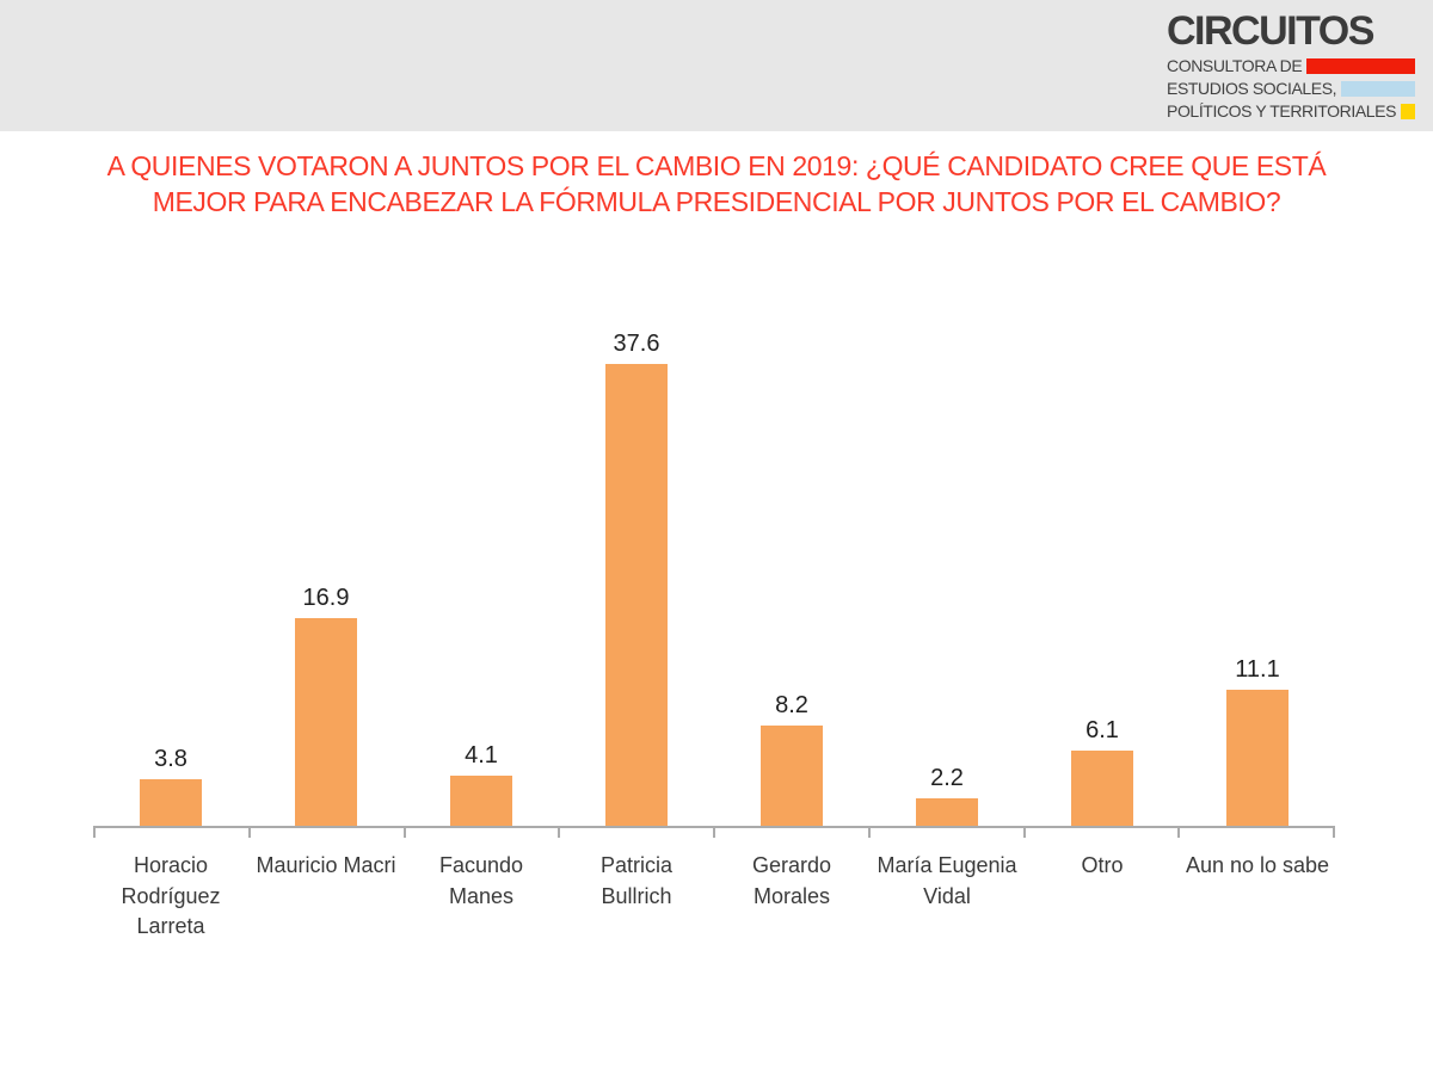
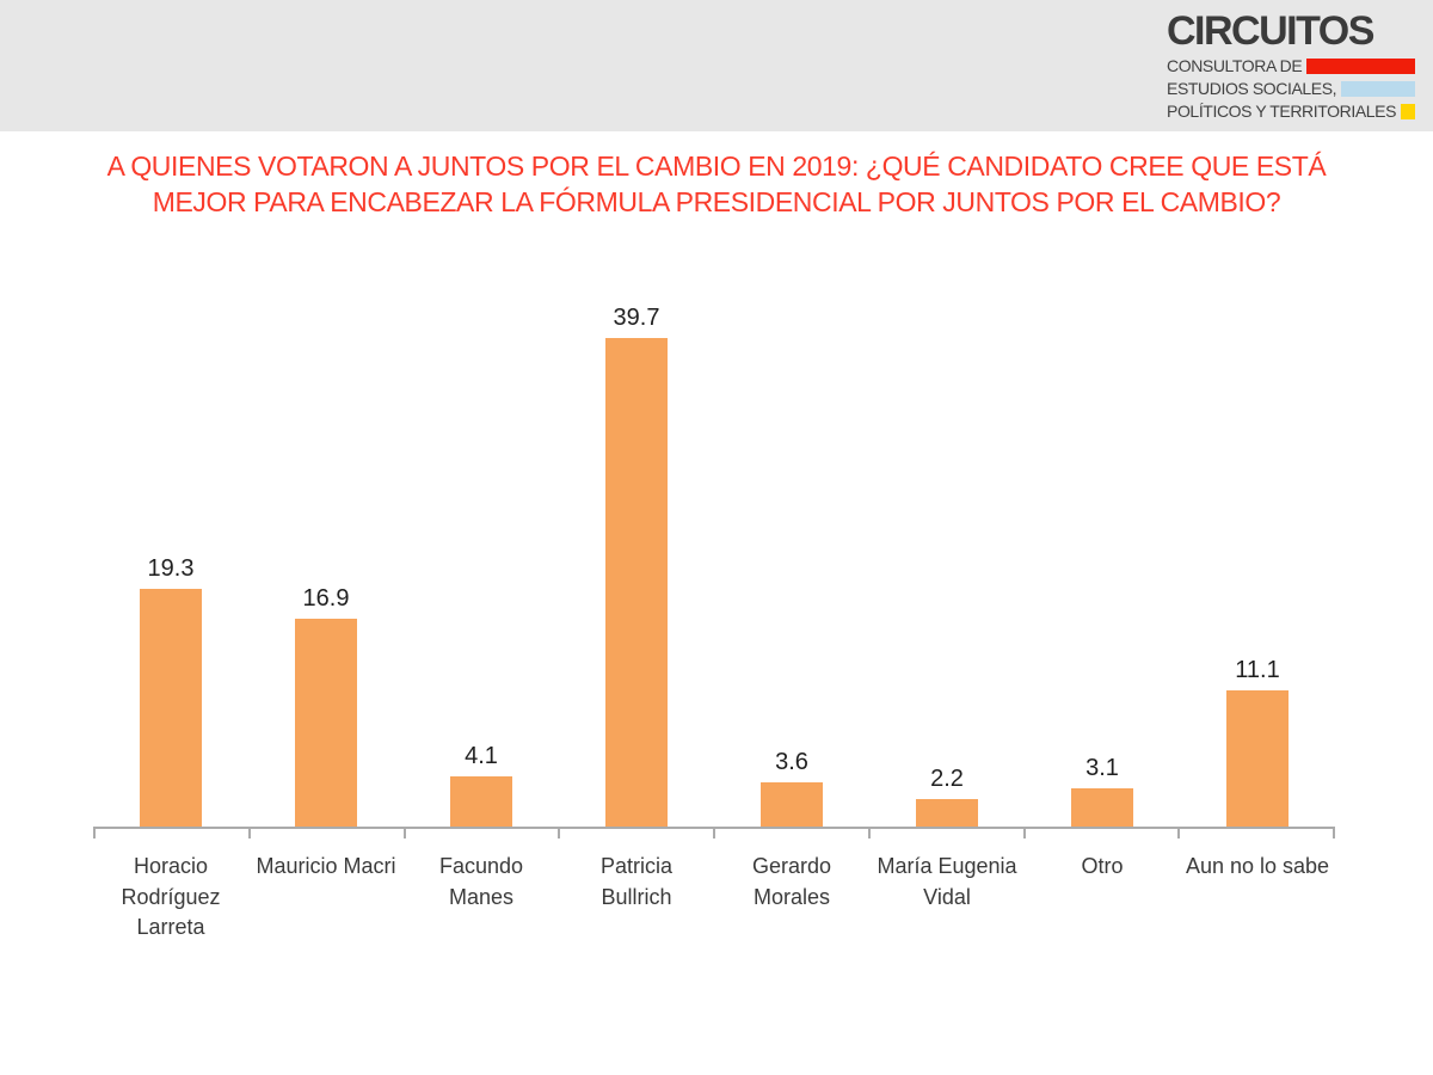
Horacio Rodríguez Larreta: 3.8 -> 19.3
Patricia Bullrich: 37.6 -> 39.7
Gerardo Morales: 8.2 -> 3.6
Otro: 6.1 -> 3.1
